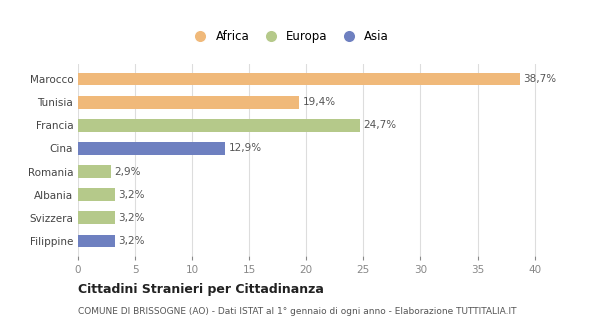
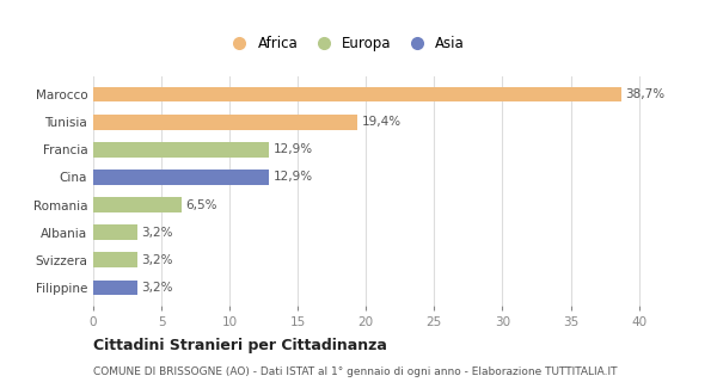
Francia: 24,7% -> 12,9%
Romania: 2,9% -> 6,5%
